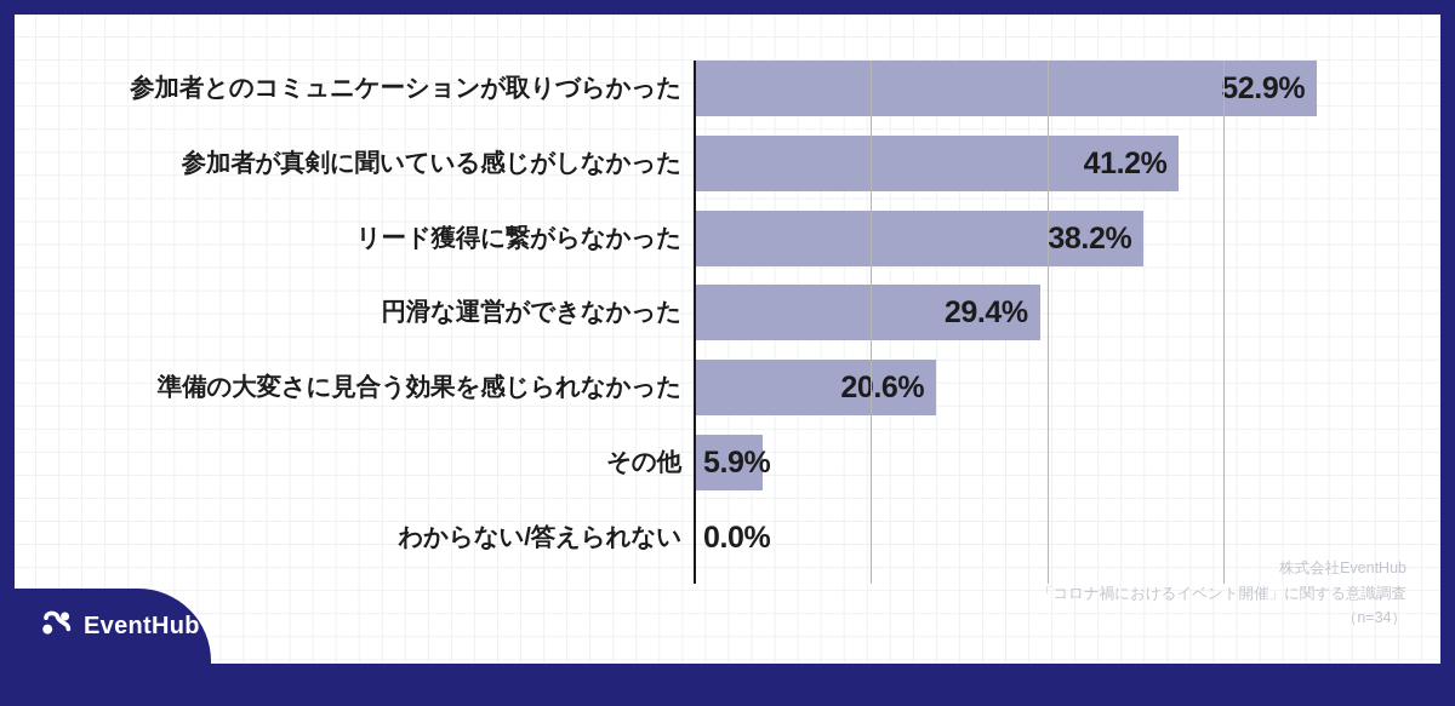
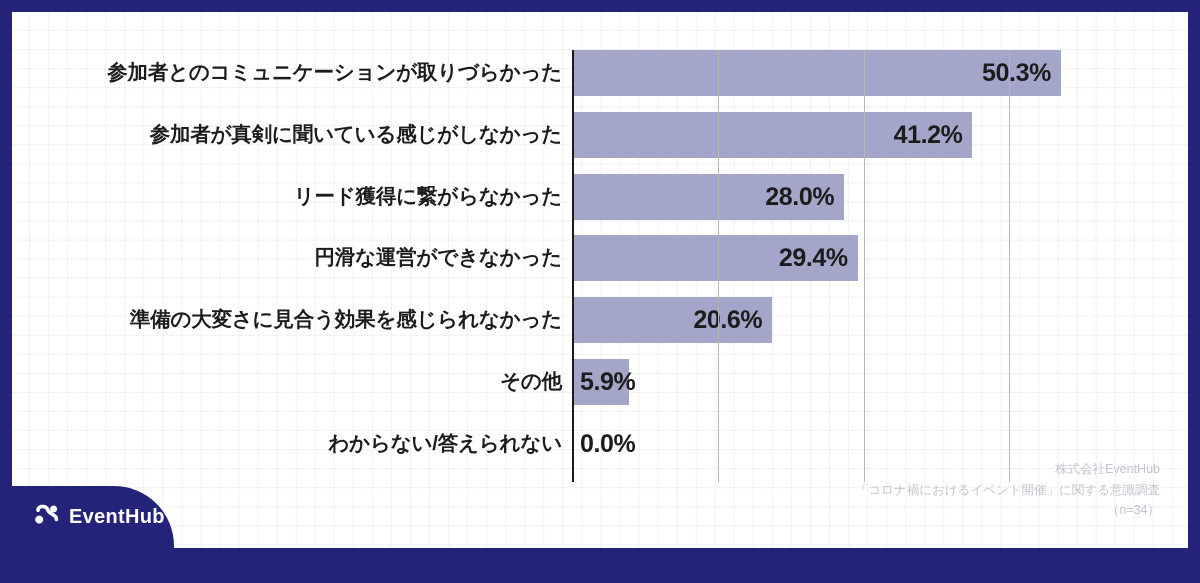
参加者とのコミュニケーションが取りづらかった: 52.9% -> 50.3%
リード獲得に繋がらなかった: 38.2% -> 28.0%
